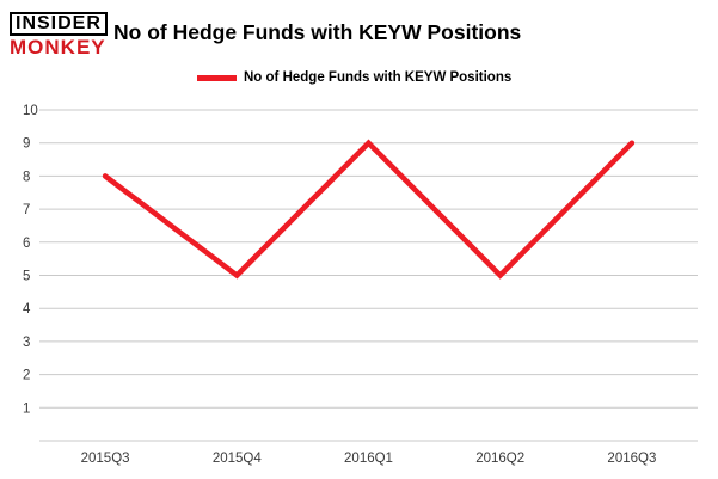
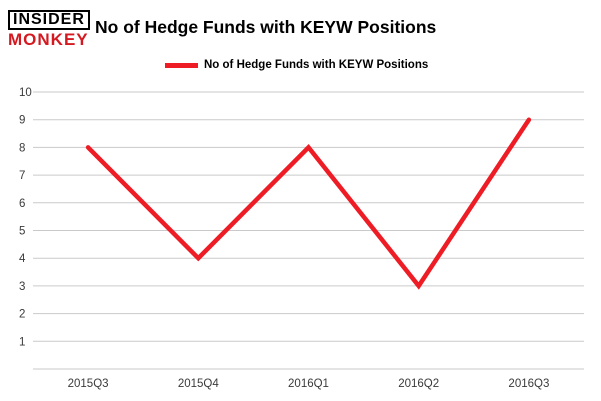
2015Q4: 5 -> 4
2016Q1: 9 -> 8
2016Q2: 5 -> 3
